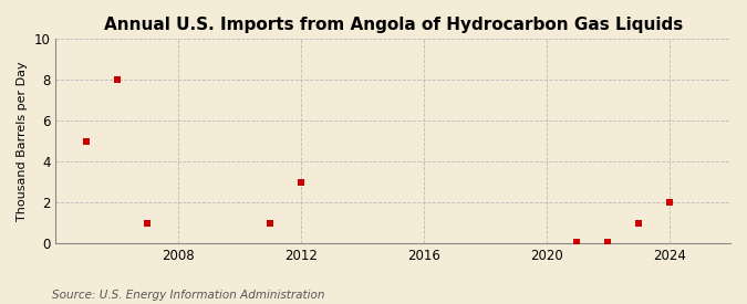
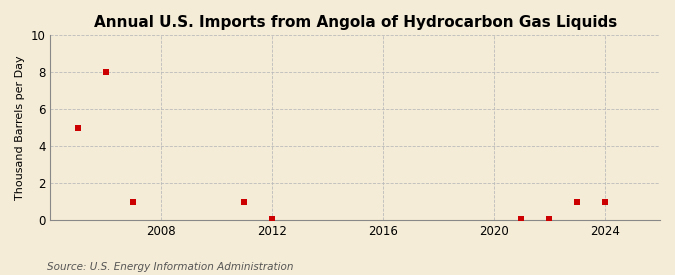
2012: 3.0 -> 0.0
2024: 2.0 -> 1.0
